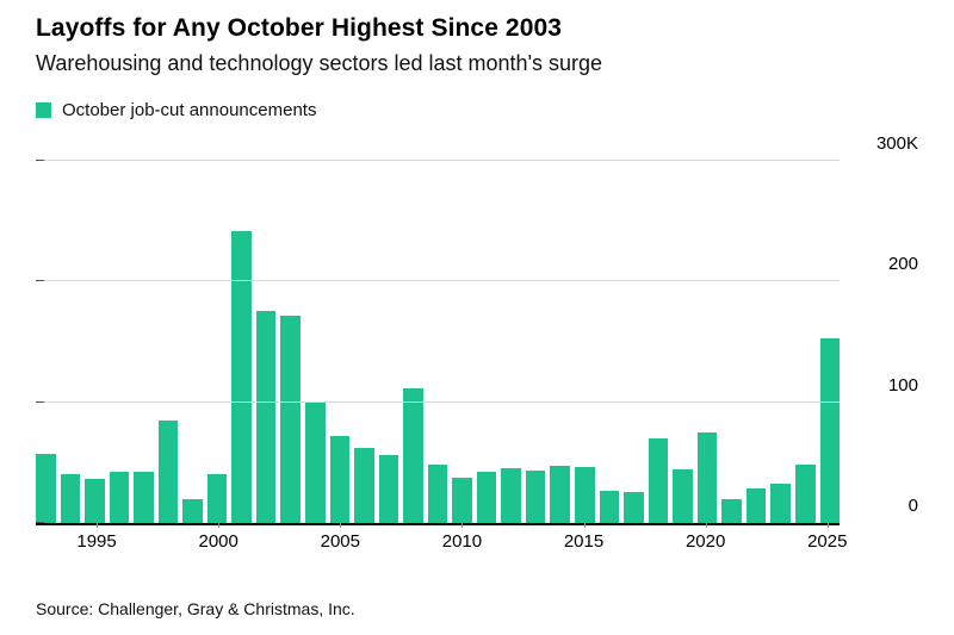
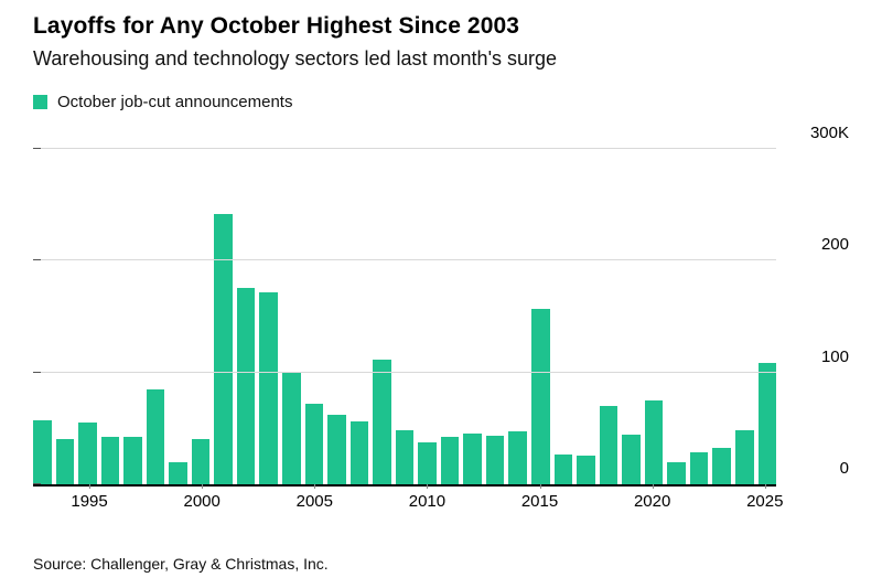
1995: 37K -> 55K
2015: 46K -> 157K
2025: 153K -> 109K
